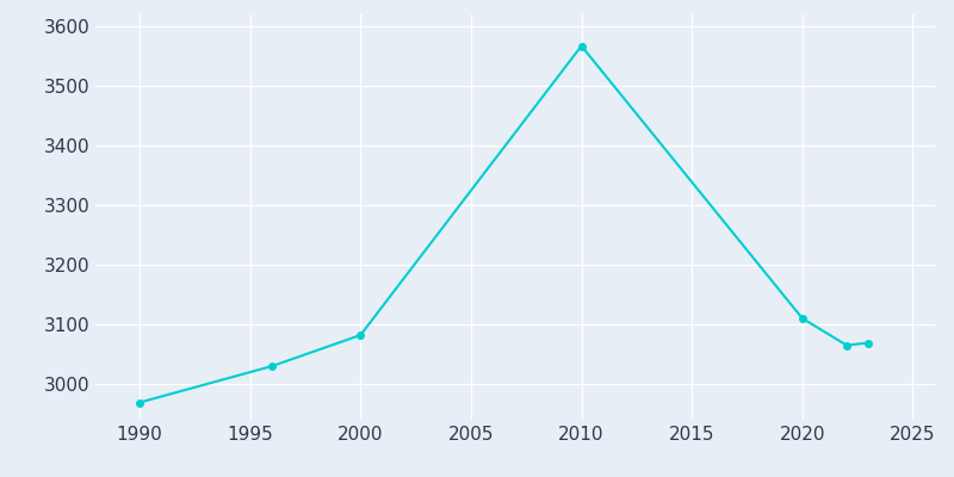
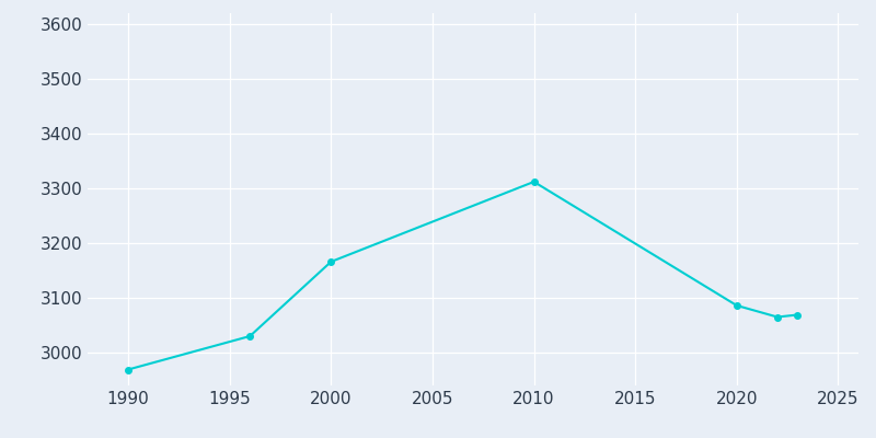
2000: 3082 -> 3166
2010: 3567 -> 3312
2020: 3110 -> 3086
